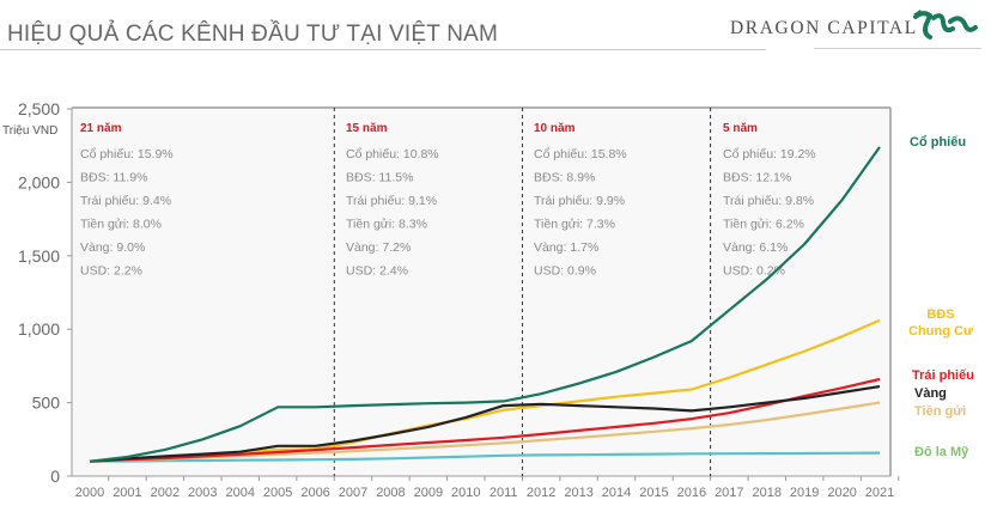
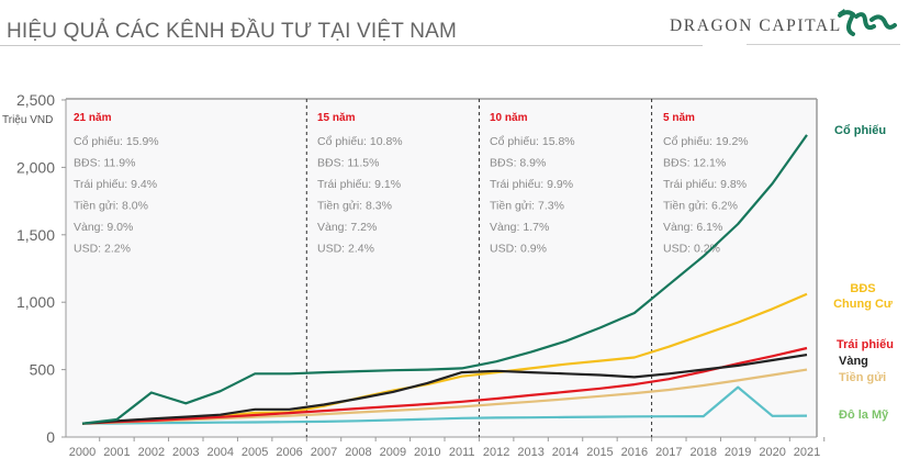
Cổ phiếu/2002: 180 -> 330
Đô la Mỹ/2019: 160 -> 370
